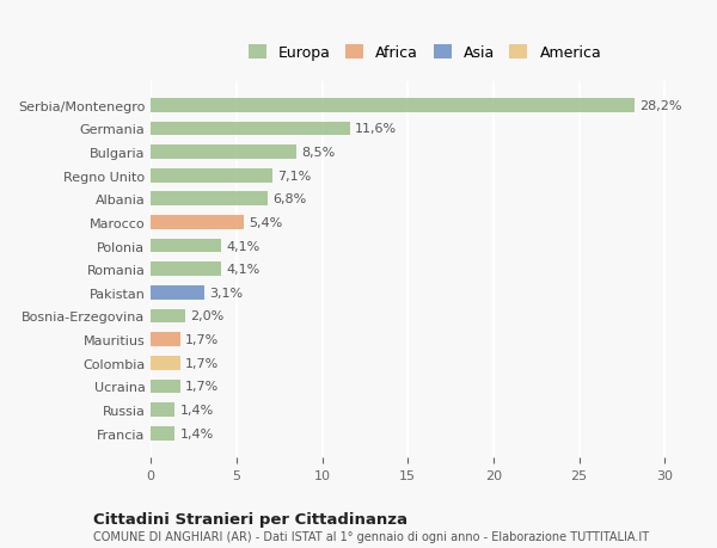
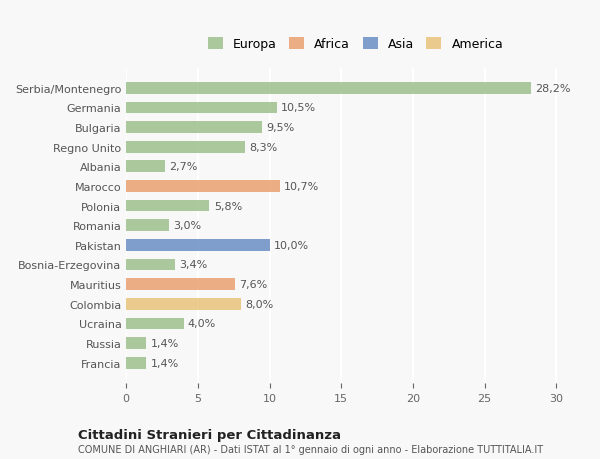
Germania: 11,6% -> 10,5%
Bulgaria: 8,5% -> 9,5%
Regno Unito: 7,1% -> 8,3%
Albania: 6,8% -> 2,7%
Marocco: 5,4% -> 10,7%
Polonia: 4,1% -> 5,8%
Romania: 4,1% -> 3,0%
Pakistan: 3,1% -> 10,0%
Bosnia-Erzegovina: 2,0% -> 3,4%
Mauritius: 1,7% -> 7,6%
Colombia: 1,7% -> 8,0%
Ucraina: 1,7% -> 4,0%
